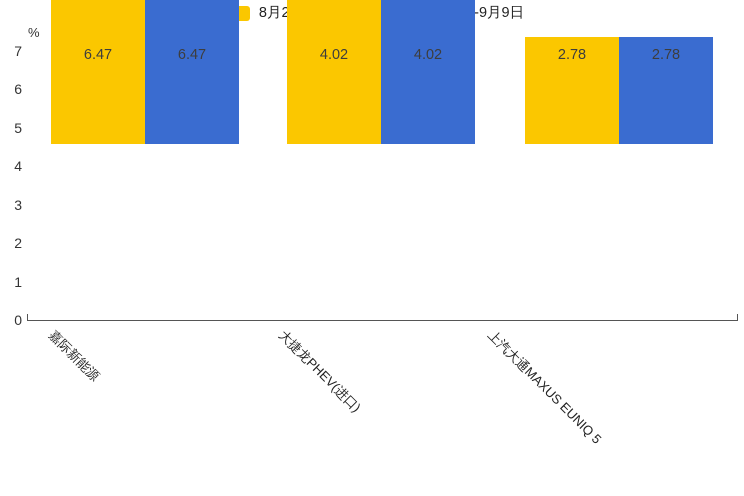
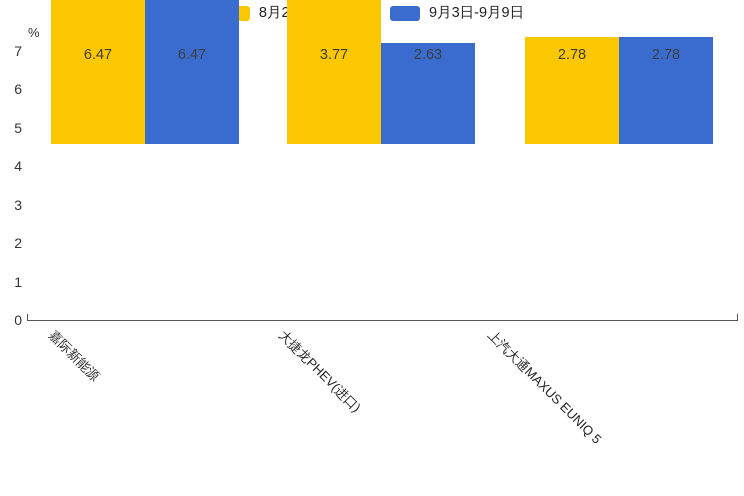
8月27日-9月2日/大捷龙PHEV(进口): 4.02 -> 3.77
9月3日-9月9日/大捷龙PHEV(进口): 4.02 -> 2.63
